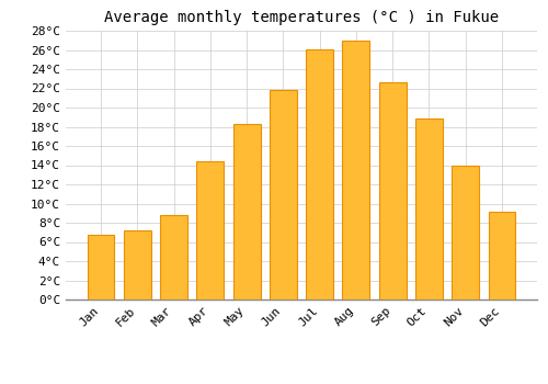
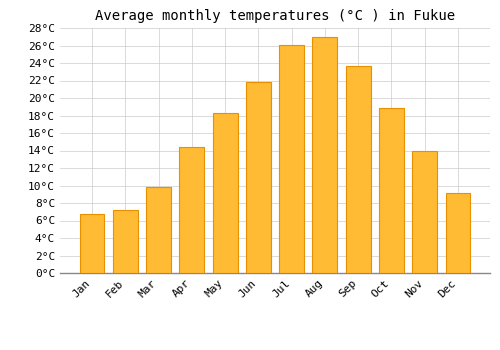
Mar: 8.8°C -> 9.8°C
Sep: 22.6°C -> 23.7°C
